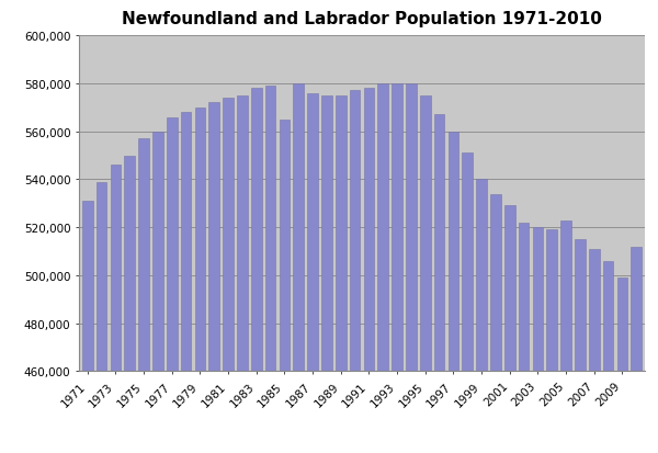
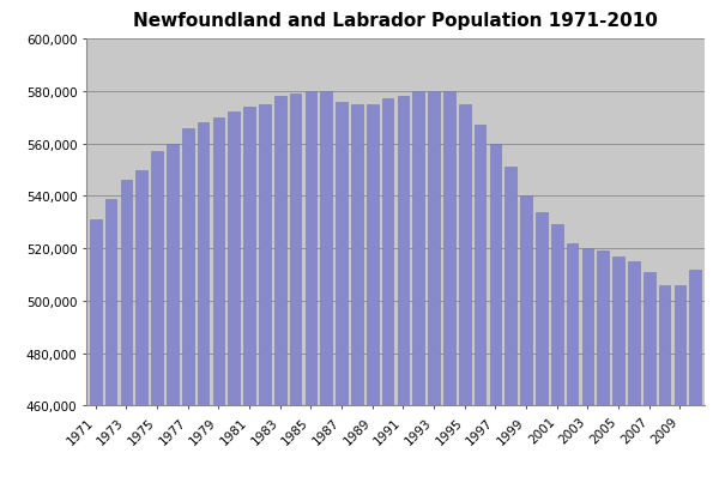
1985: 565,000 -> 580,000
2005: 523,000 -> 517,000
2009: 499,000 -> 506,000
